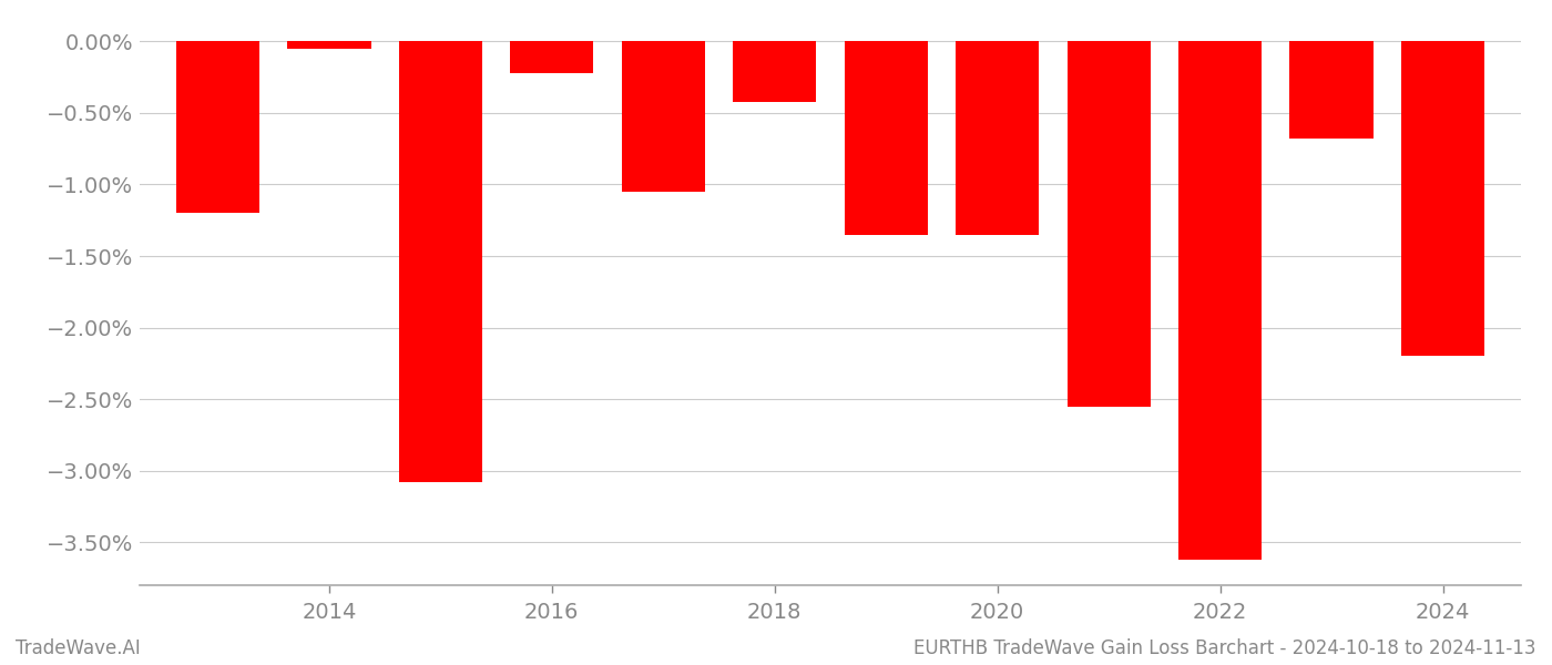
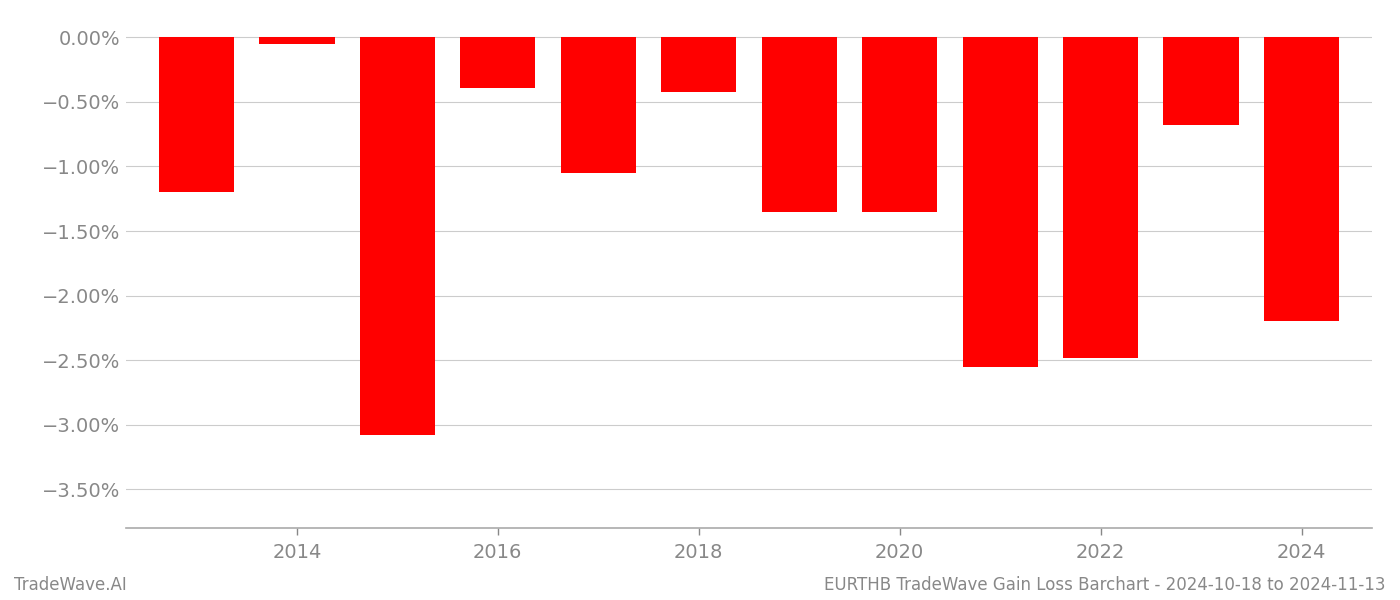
2016: -0.22% -> -0.39%
2022: -3.62% -> -2.48%
